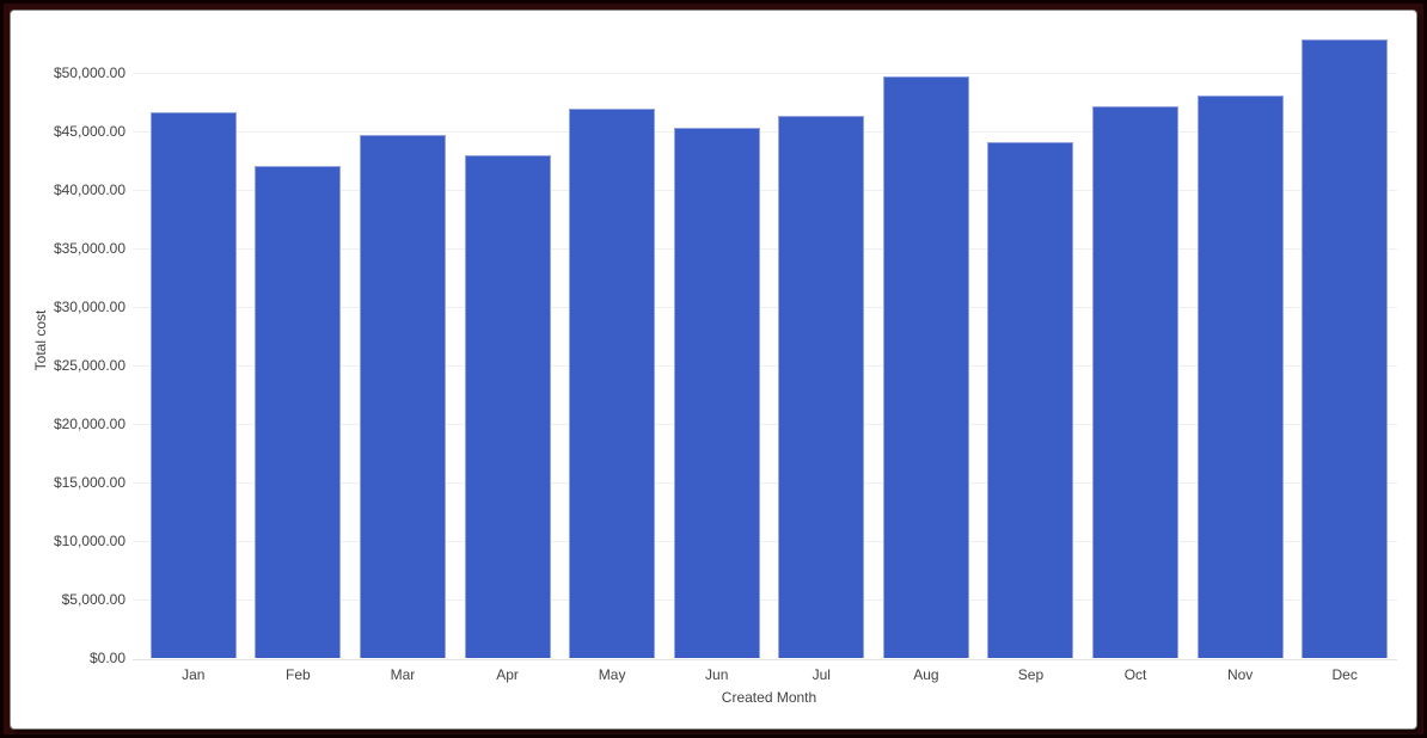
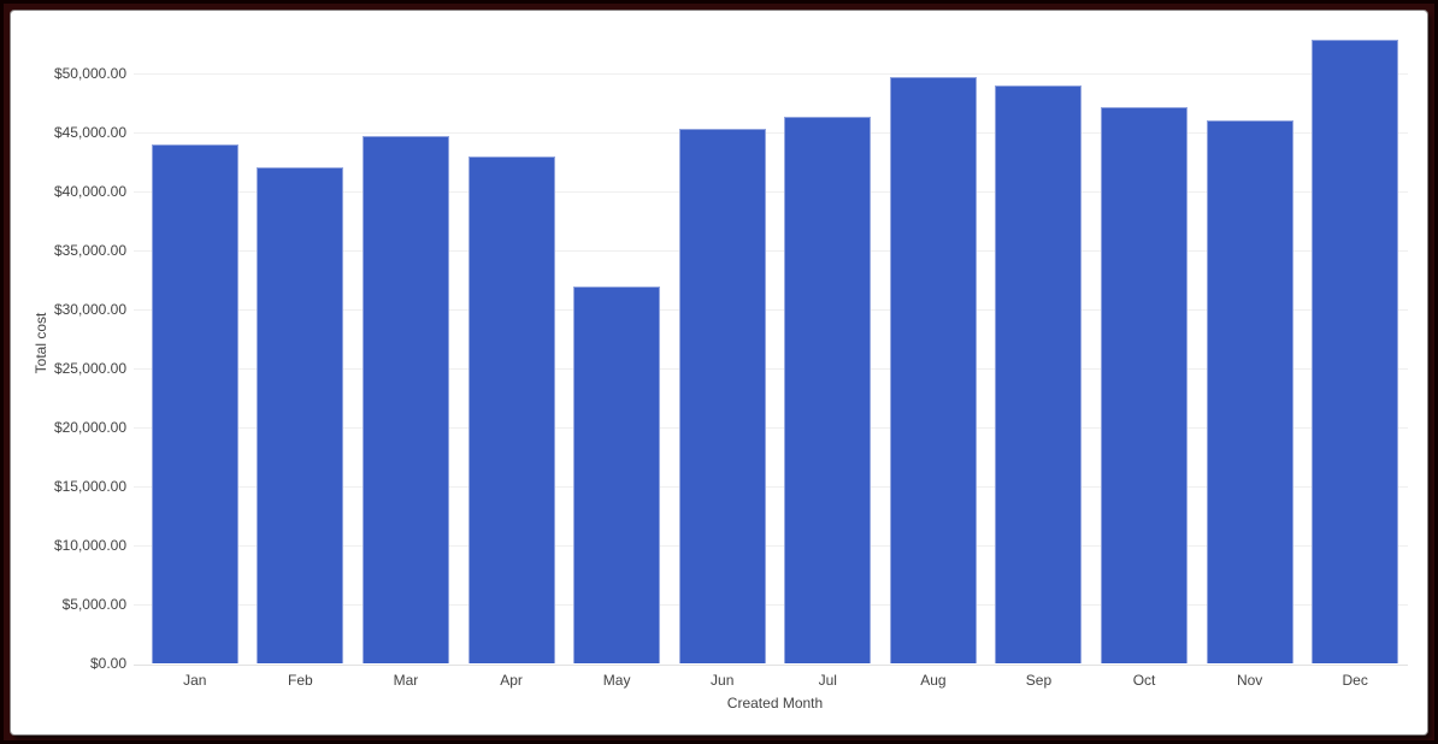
Jan: $47000 -> $44000
May: $47000 -> $32000
Sep: $44000 -> $49000
Nov: $48000 -> $46000
